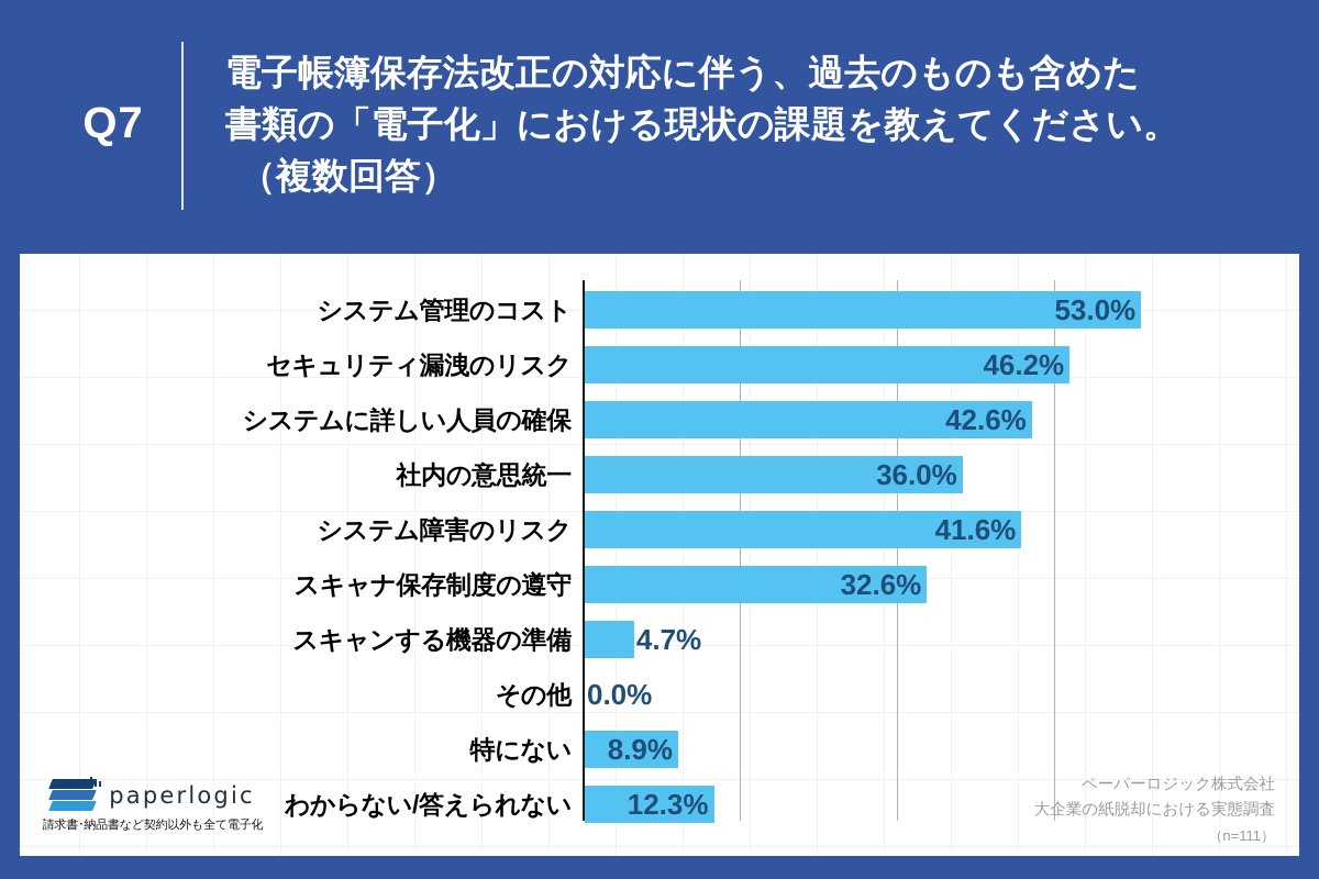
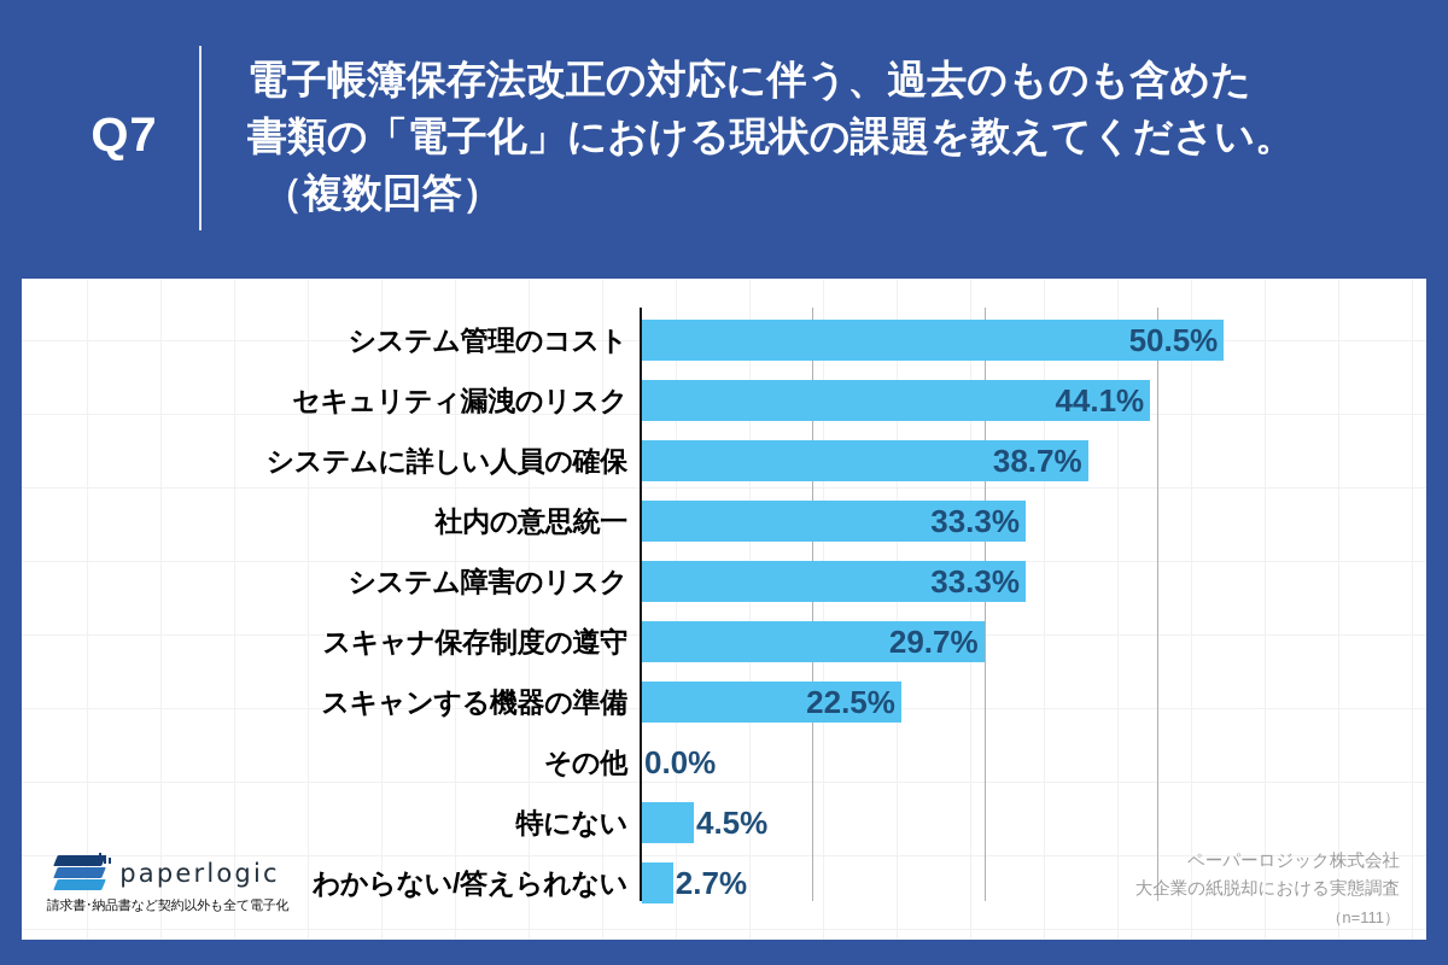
システム管理のコスト: 53.0% -> 50.5%
セキュリティ漏洩のリスク: 46.2% -> 44.1%
システムに詳しい人員の確保: 42.6% -> 38.7%
社内の意思統一: 36.0% -> 33.3%
システム障害のリスク: 41.6% -> 33.3%
スキャナ保存制度の遵守: 32.6% -> 29.7%
スキャンする機器の準備: 4.7% -> 22.5%
特にない: 8.9% -> 4.5%
わからない/答えられない: 12.3% -> 2.7%
